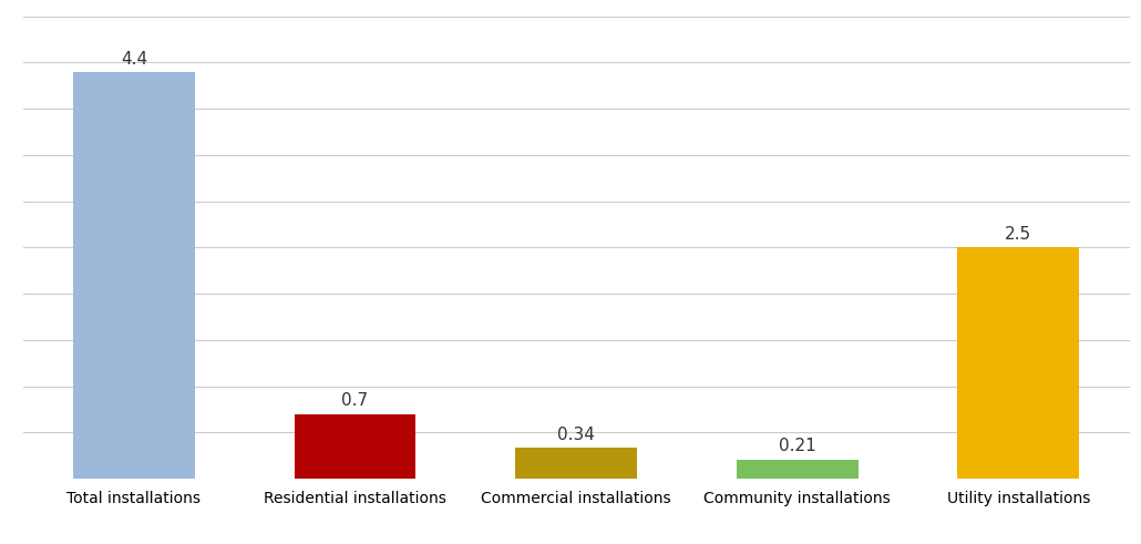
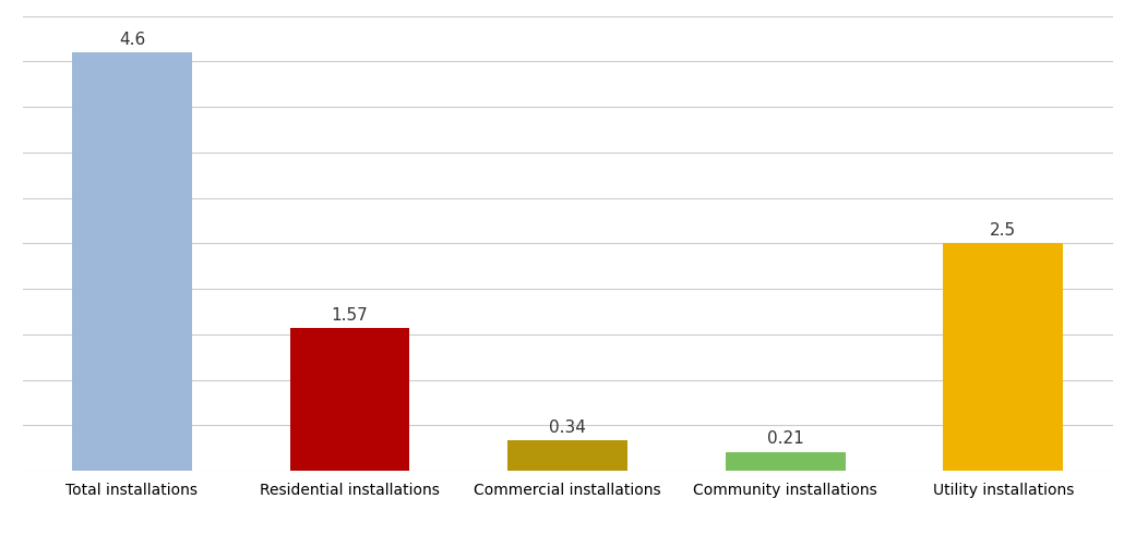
Total installations: 4.4 -> 4.6
Residential installations: 0.7 -> 1.57
